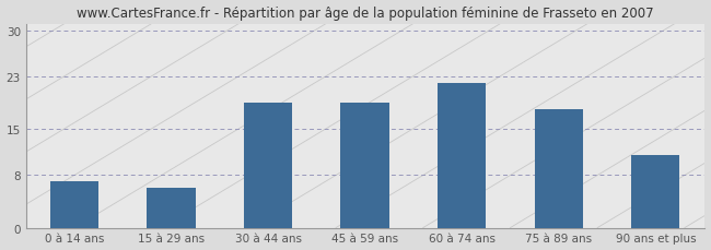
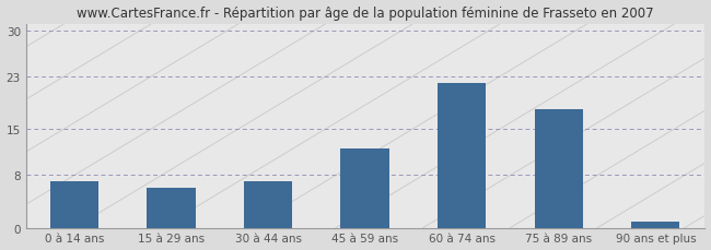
30 à 44 ans: 19 -> 7
45 à 59 ans: 19 -> 12
90 ans et plus: 11 -> 1
